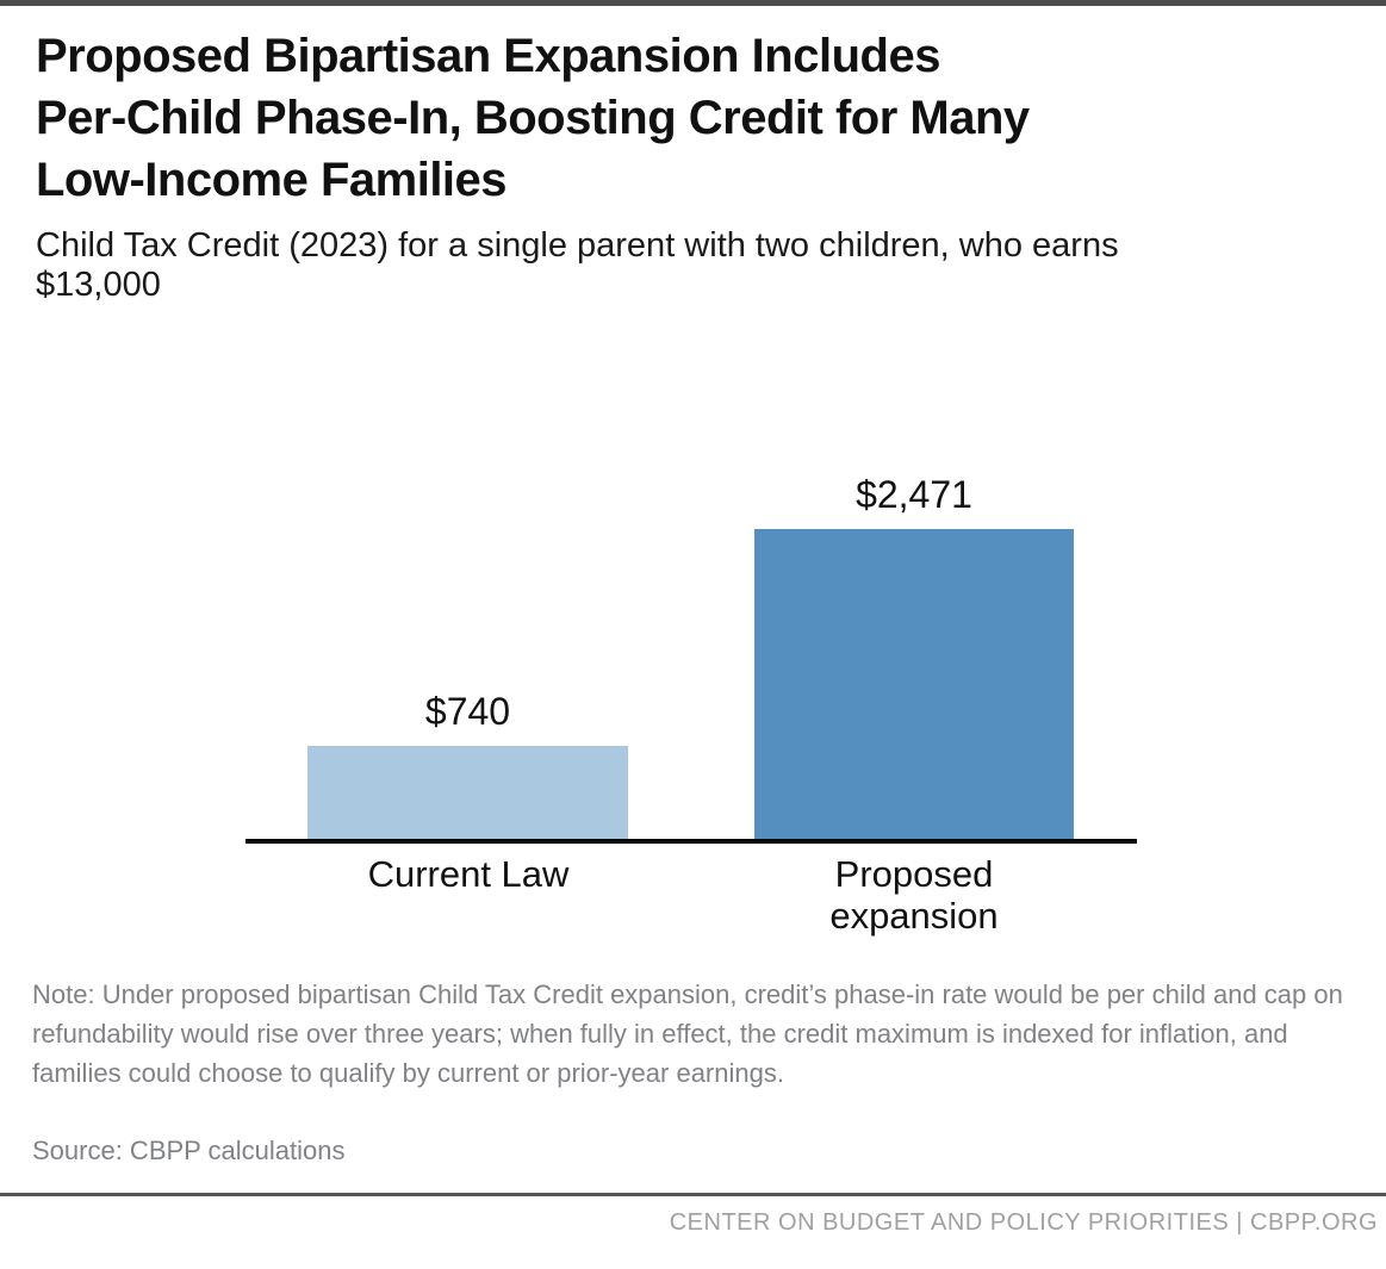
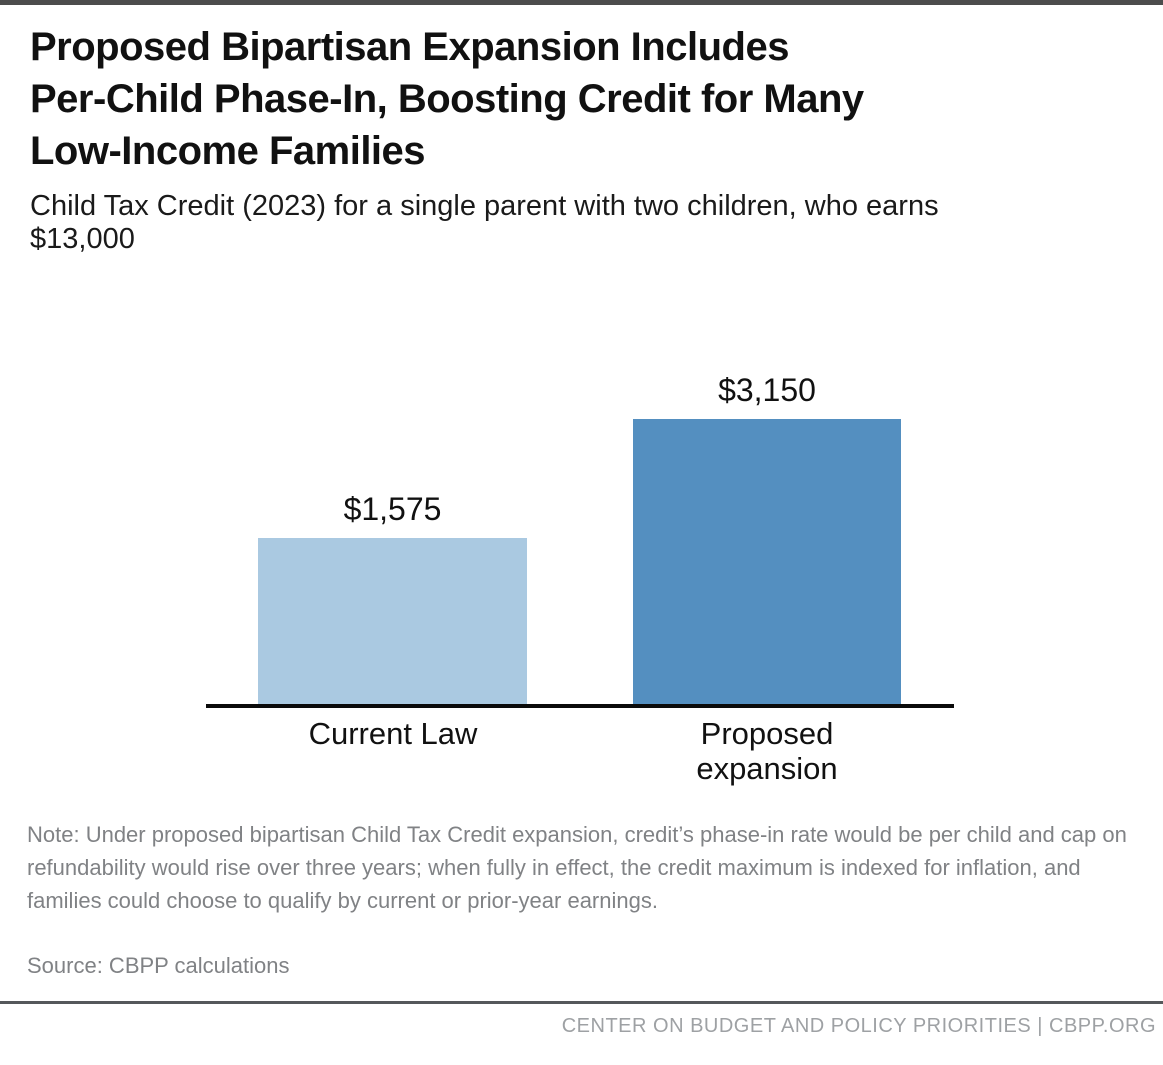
Current Law: $740 -> $1,575
Proposed expansion: $2,471 -> $3,150
